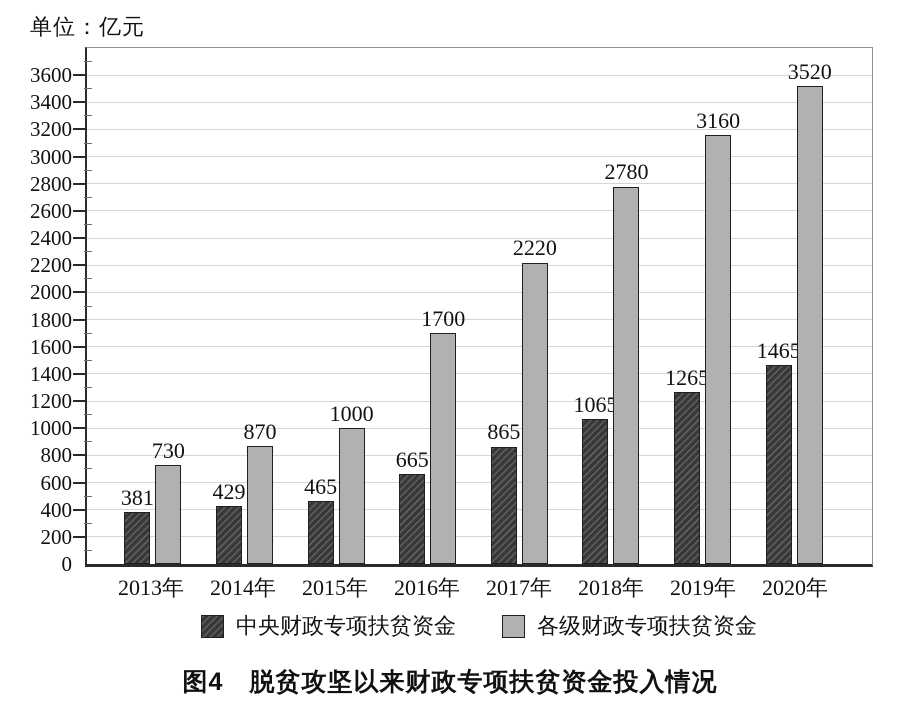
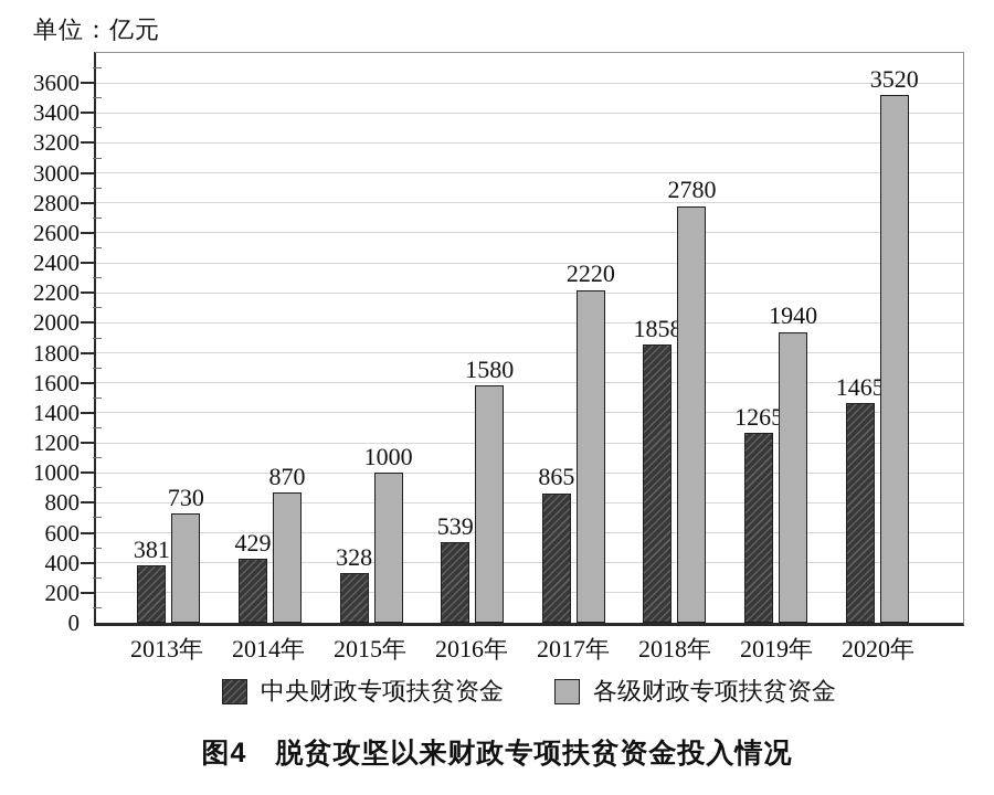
中央财政专项扶贫资金/2015年: 465 -> 328
中央财政专项扶贫资金/2016年: 665 -> 539
各级财政专项扶贫资金/2016年: 1700 -> 1580
中央财政专项扶贫资金/2018年: 1065 -> 1858
各级财政专项扶贫资金/2019年: 3160 -> 1940
